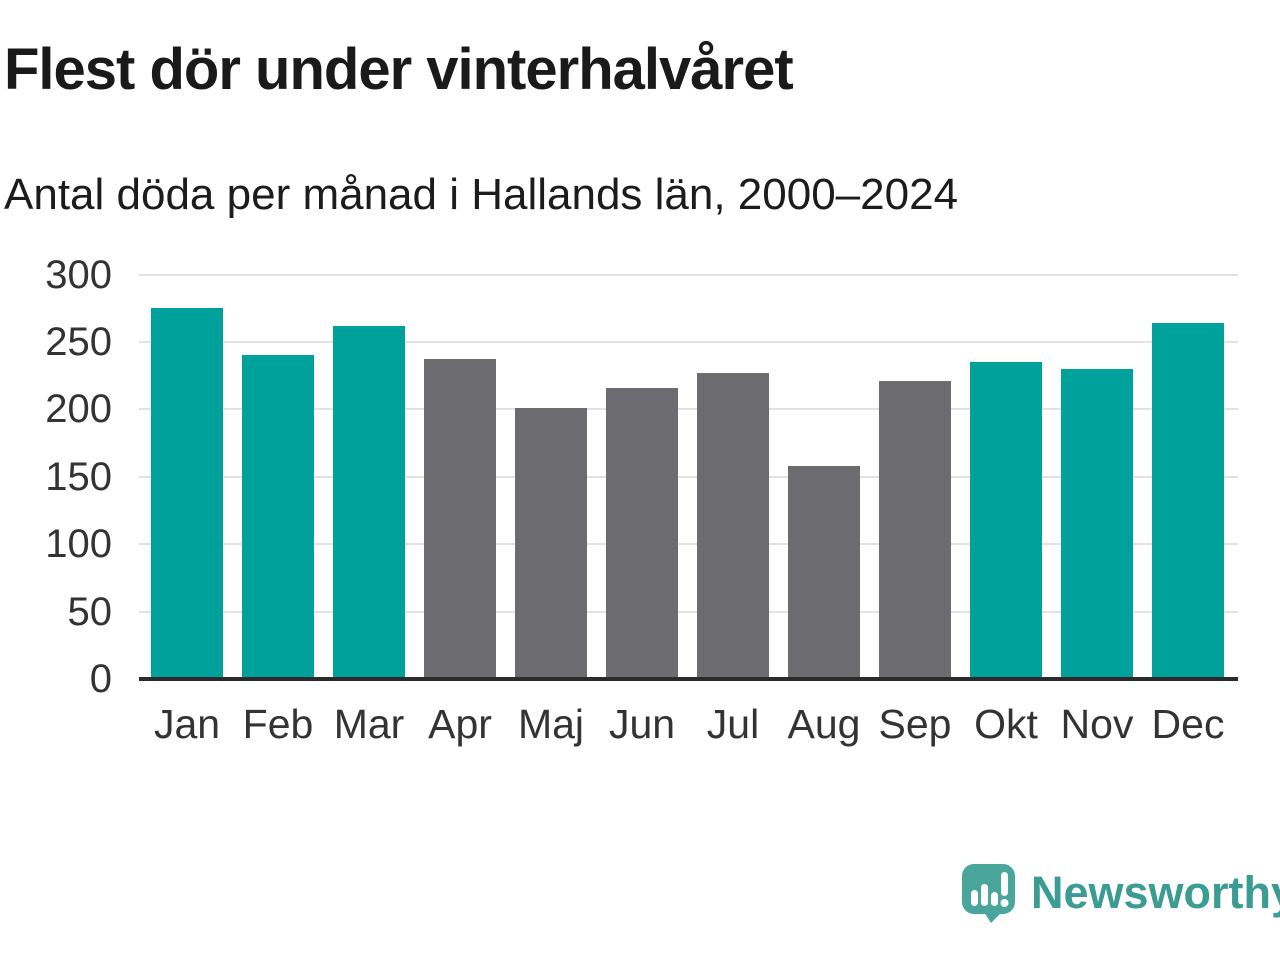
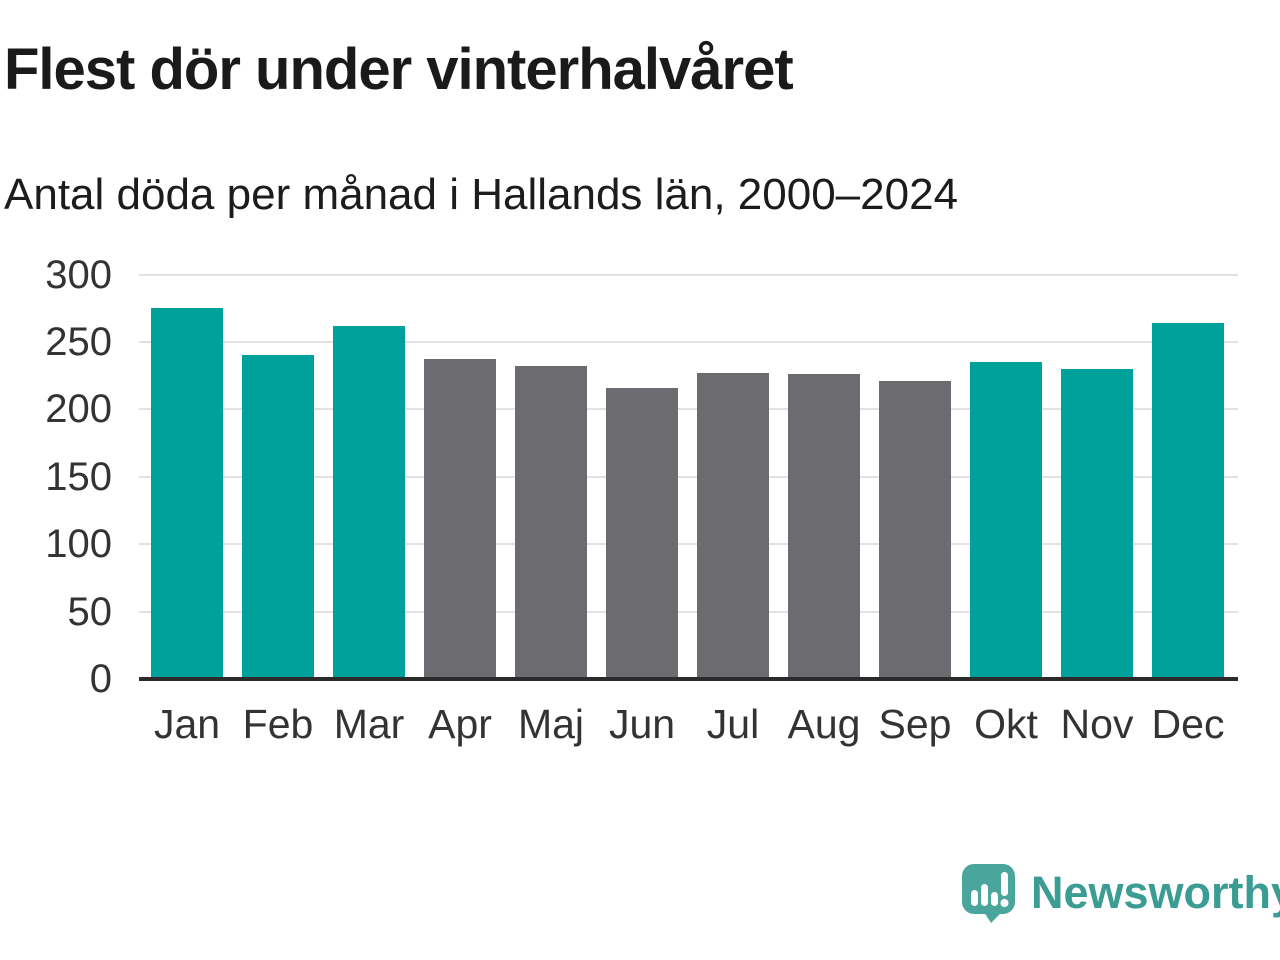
Maj: 201 -> 232
Aug: 158 -> 226
